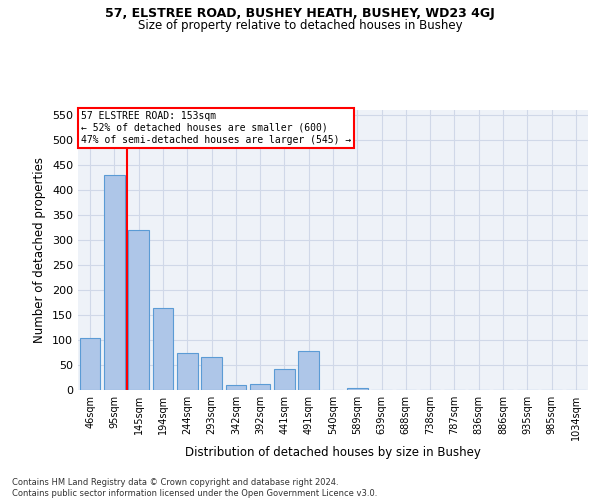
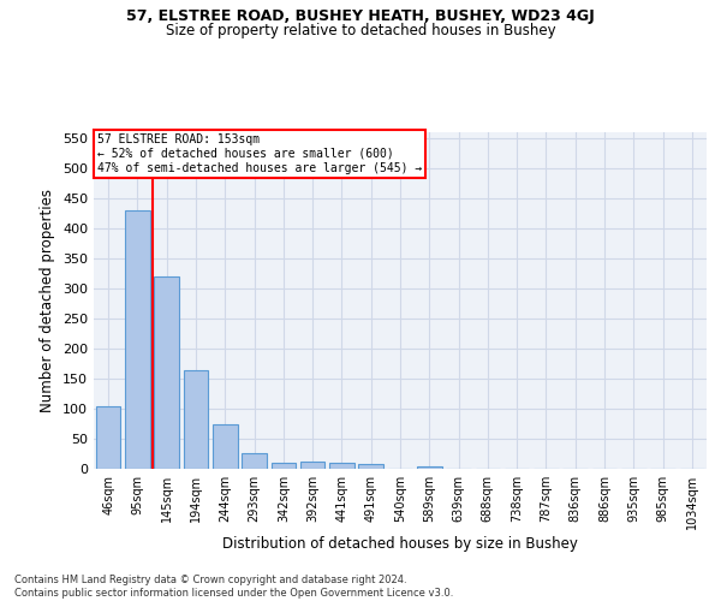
293sqm: 66 -> 27
441sqm: 42 -> 10
491sqm: 78 -> 8
